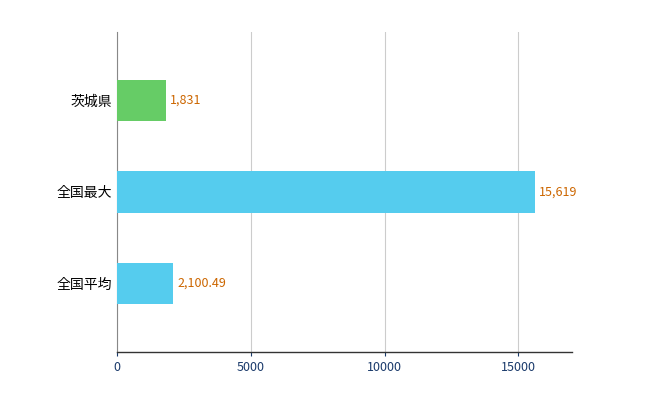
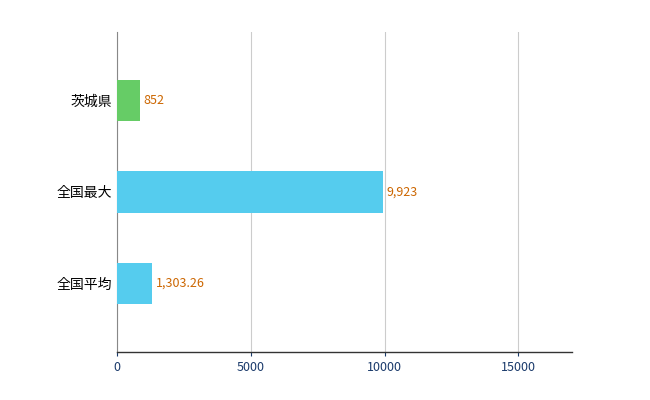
茨城県: 1,831 -> 852
全国最大: 15,619 -> 9,923
全国平均: 2,100.49 -> 1,303.26
